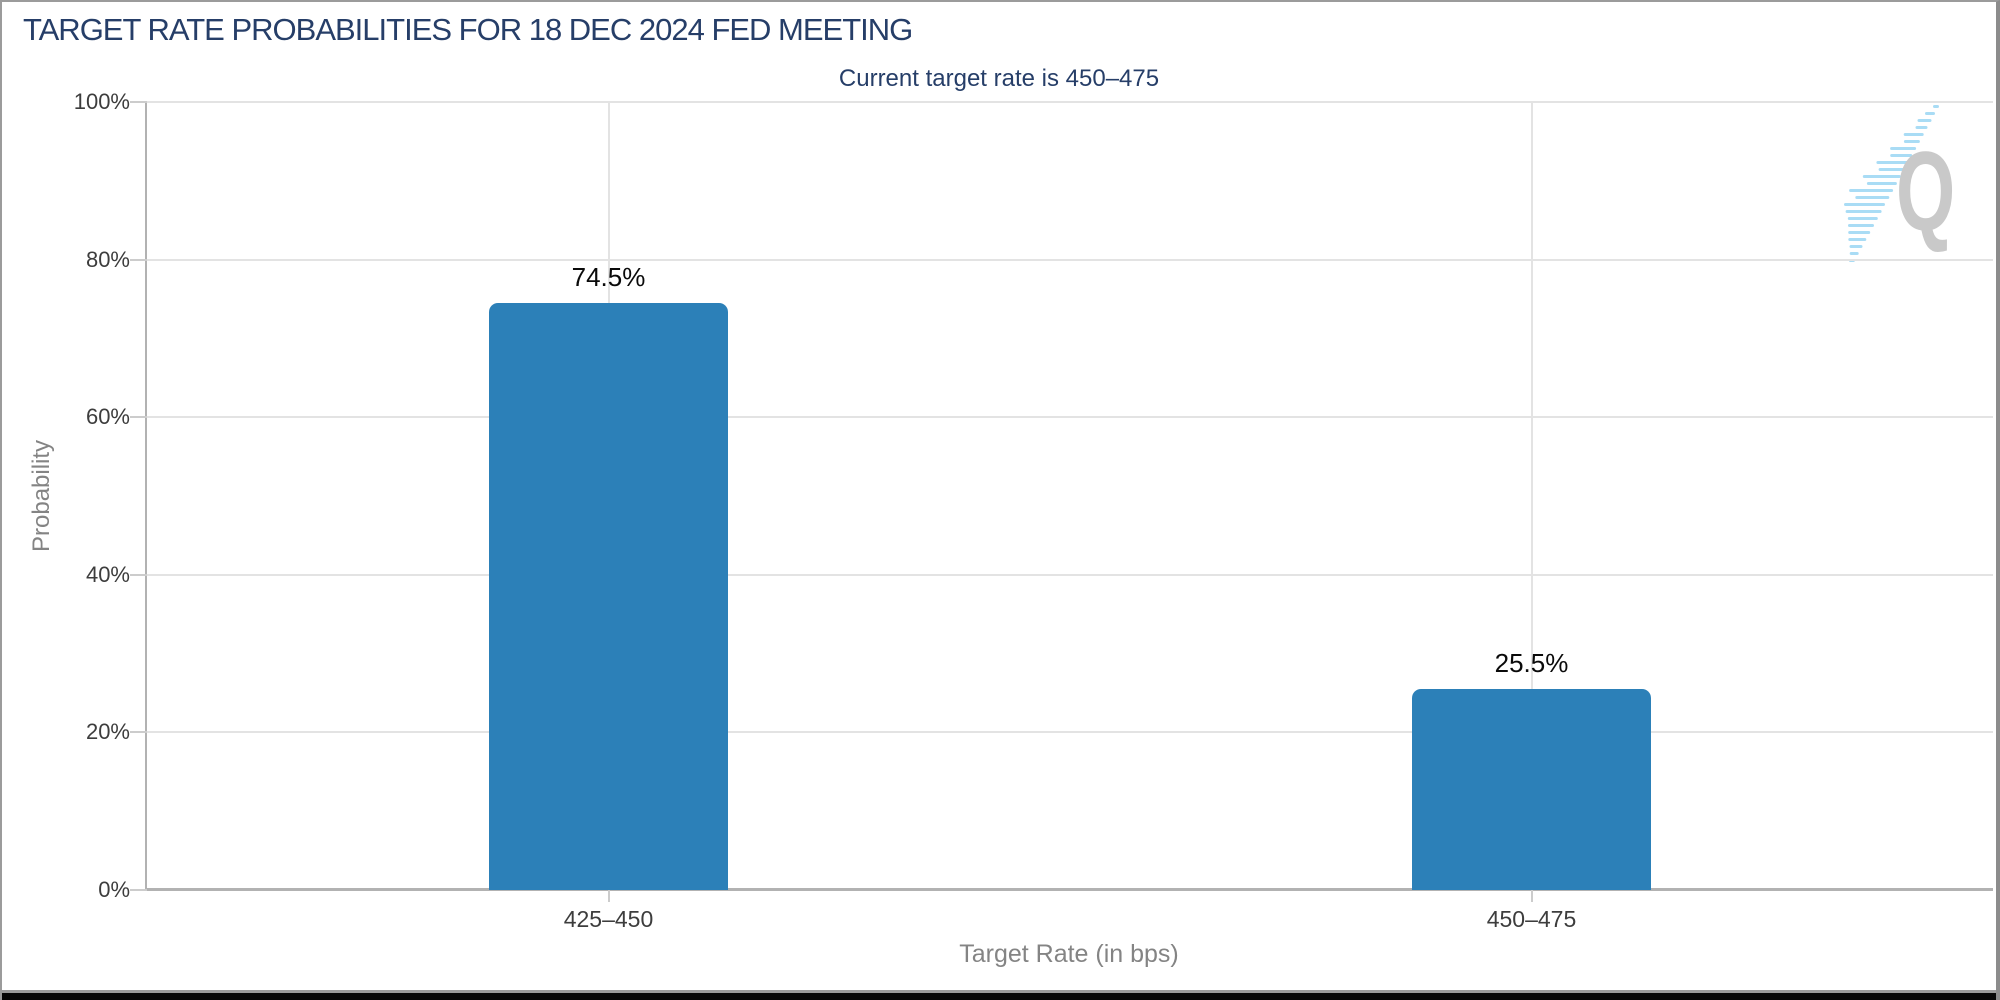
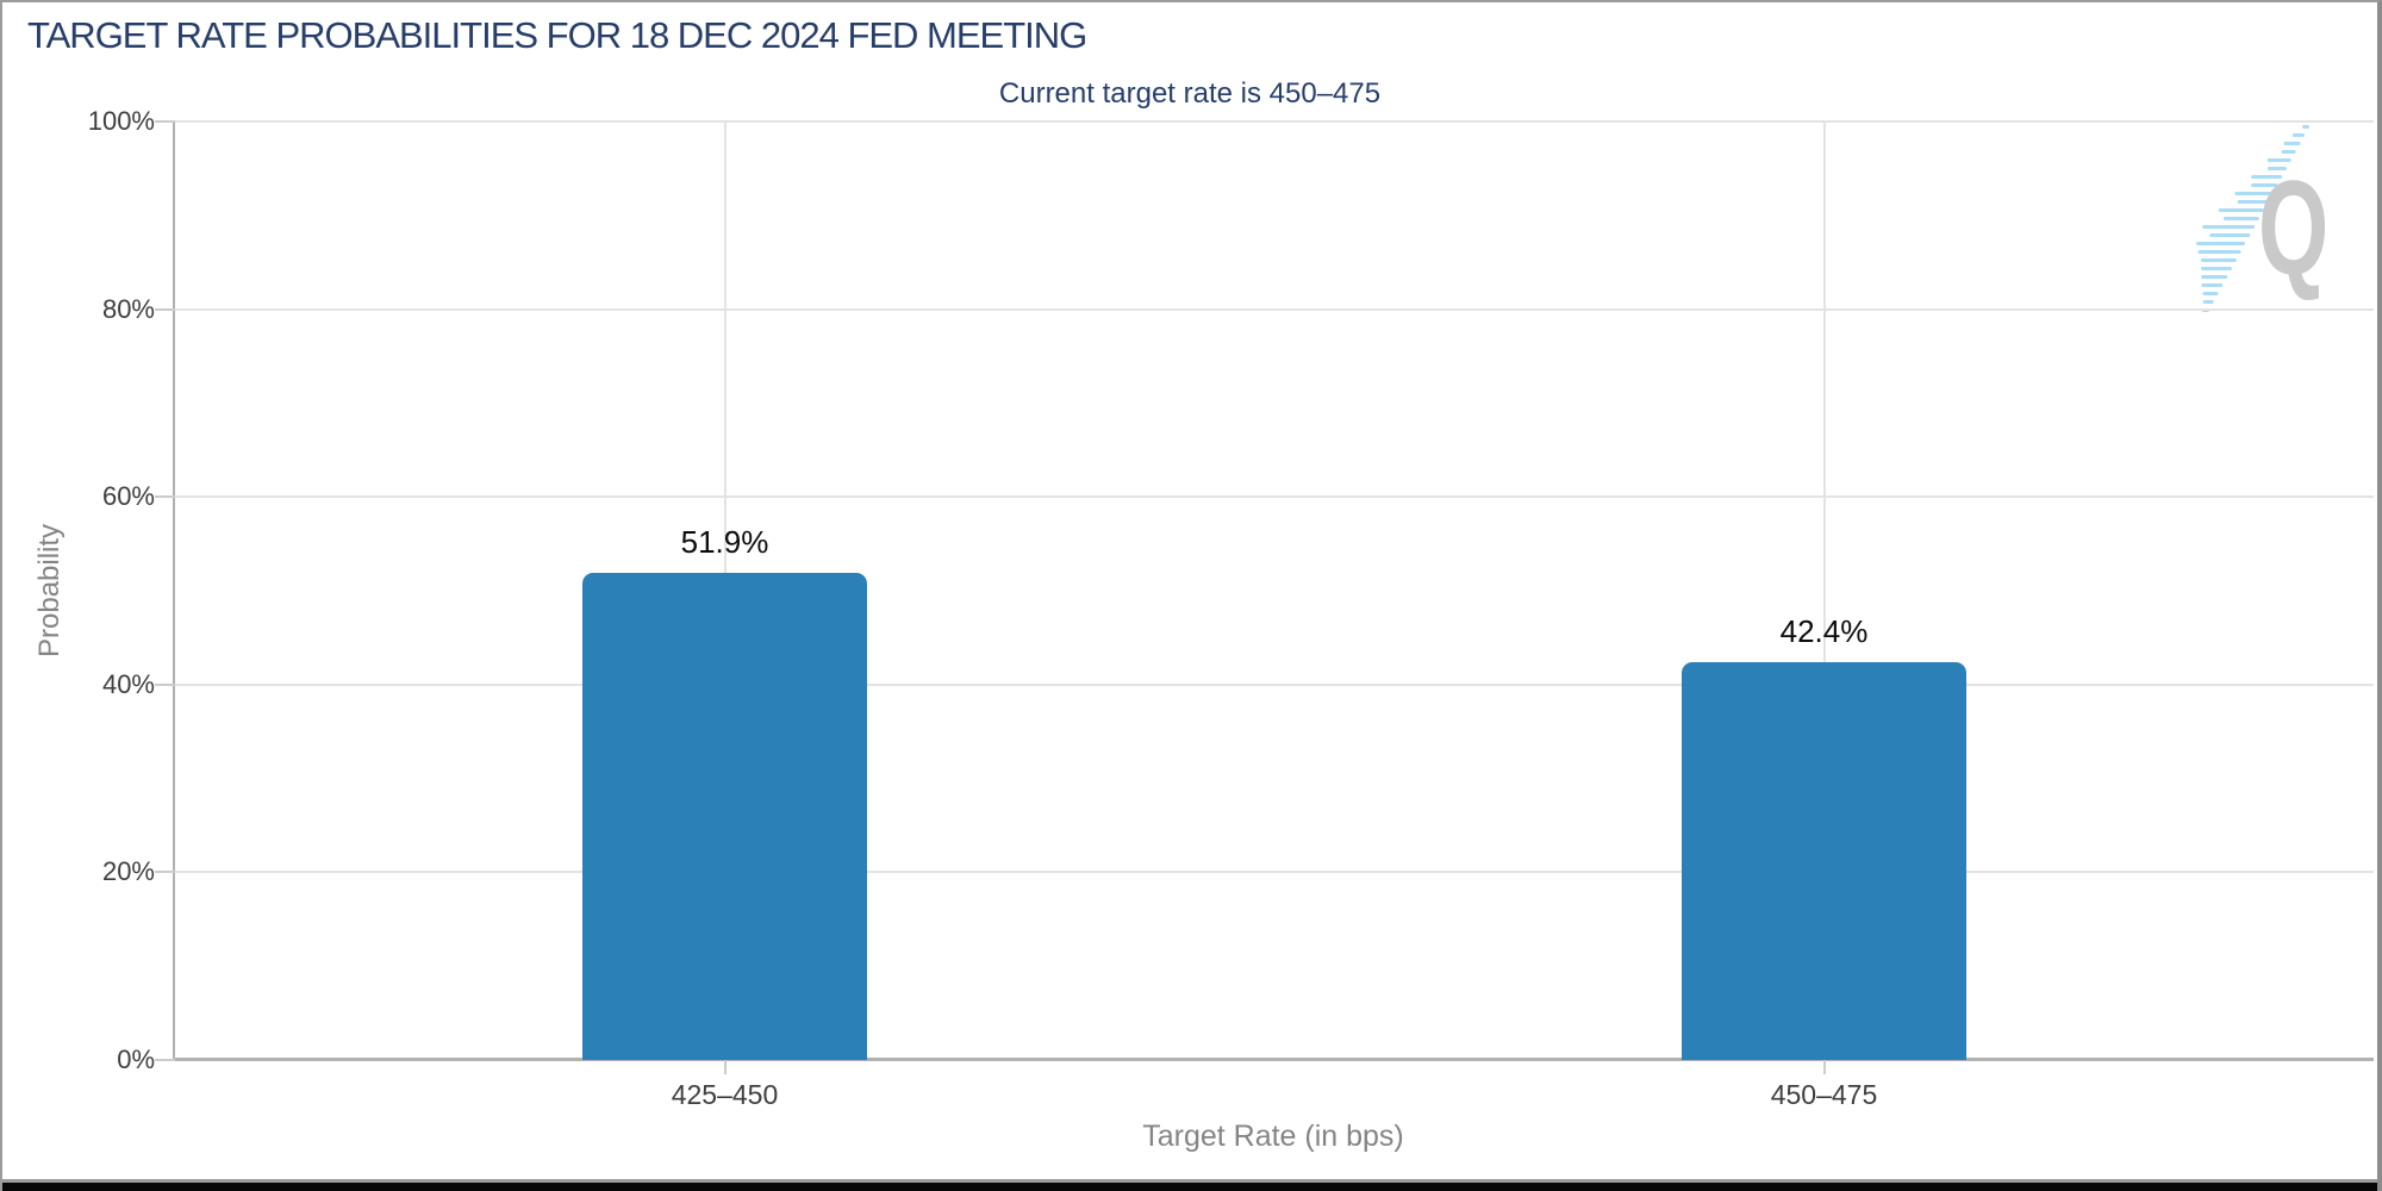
425–450: 74.5% -> 51.9%
450–475: 25.5% -> 42.4%
